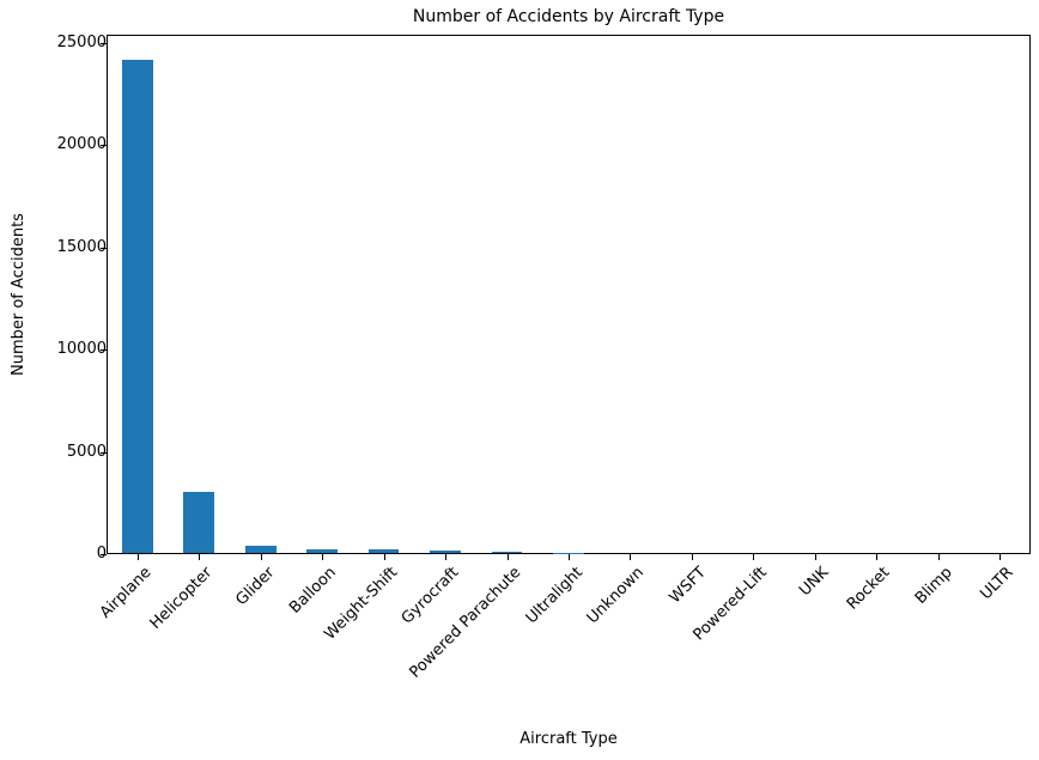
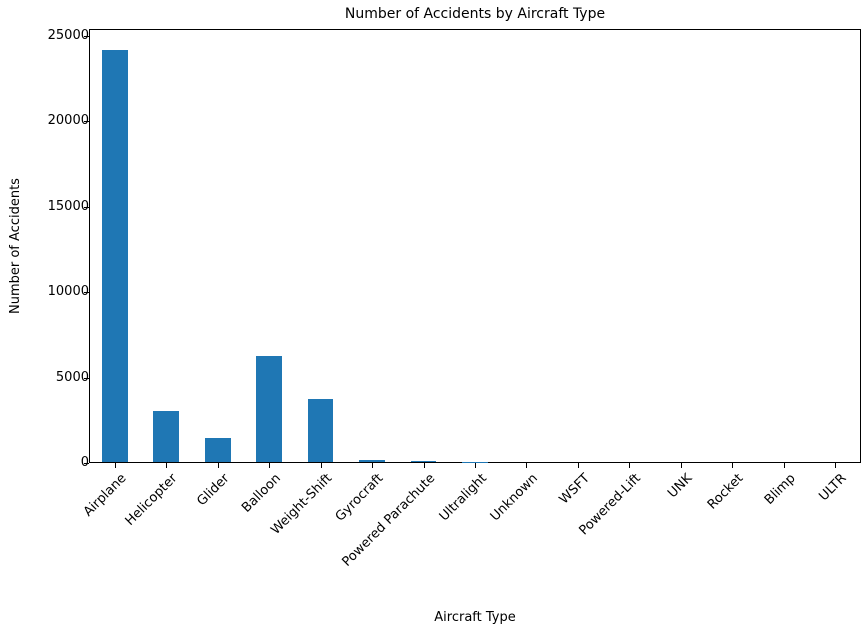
Glider: 400 -> 1400
Balloon: 200 -> 6200
Weight-Shift: 200 -> 3700
